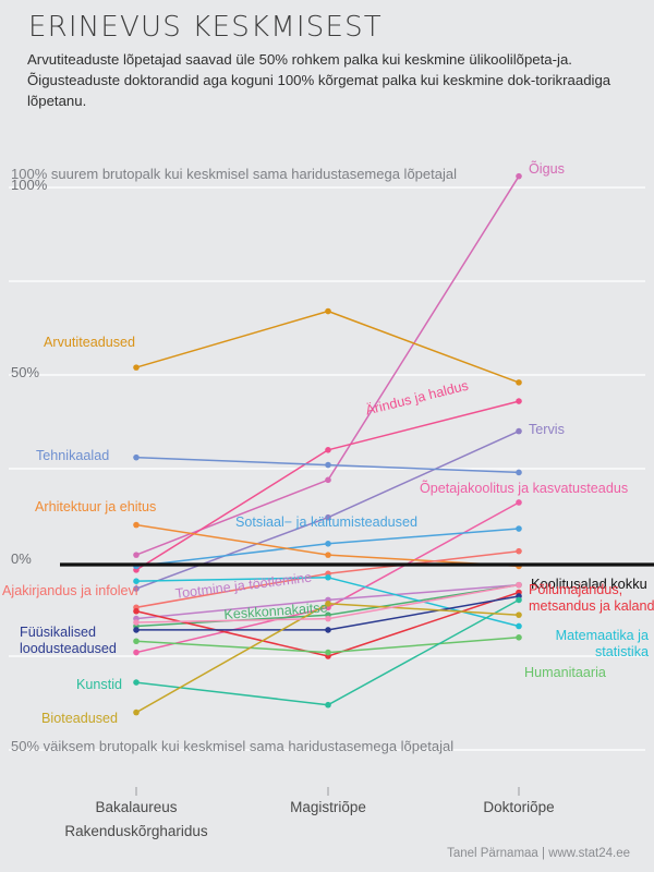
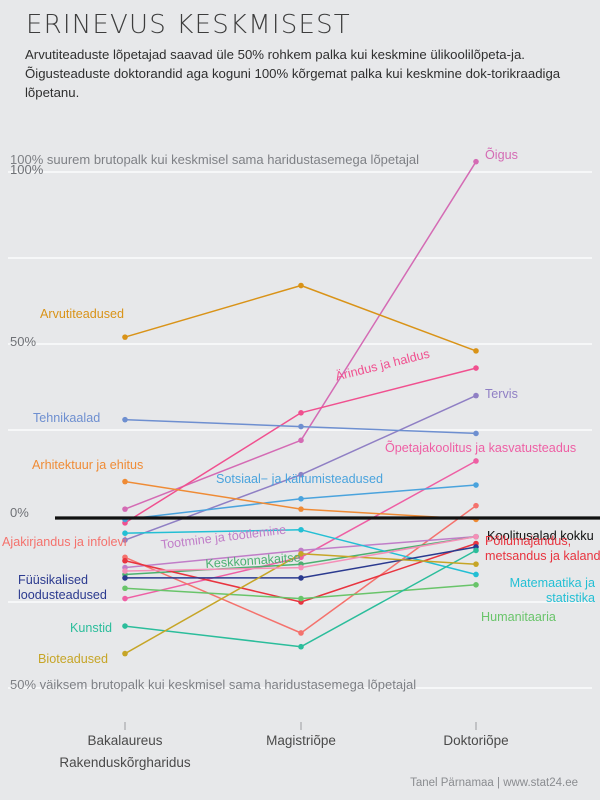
Ajakirjandus ja infolevi/Magistriõpe: -3% -> -34%
